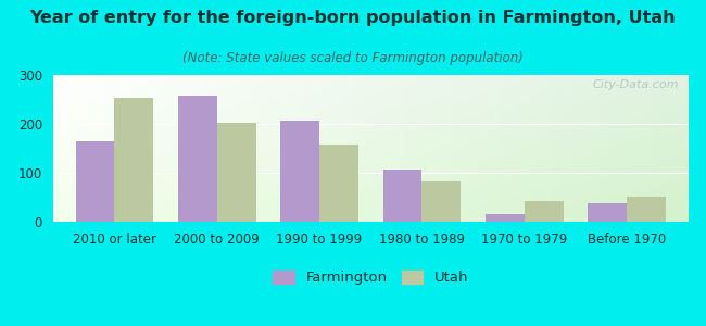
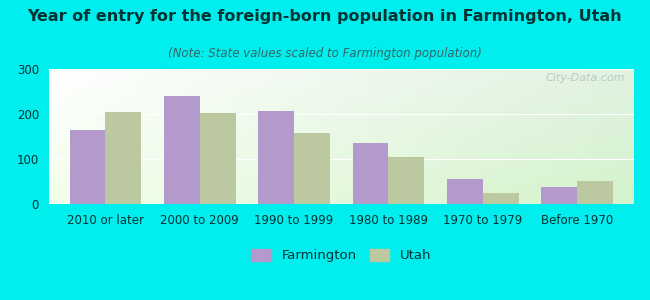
Utah/2010 or later: 253 -> 205
Farmington/2000 to 2009: 257 -> 240
Farmington/1980 to 1989: 106 -> 135
Utah/1980 to 1989: 83 -> 105
Farmington/1970 to 1979: 15 -> 55
Utah/1970 to 1979: 43 -> 25
